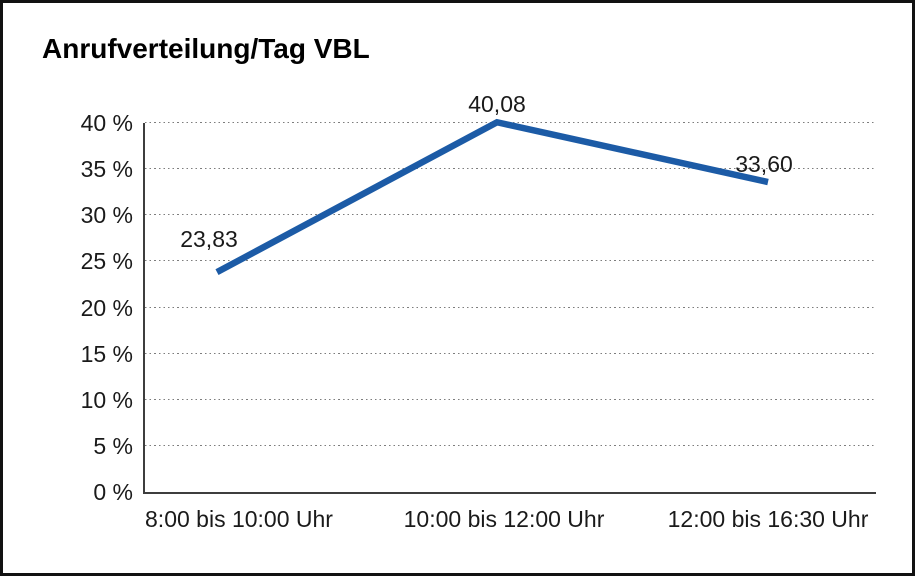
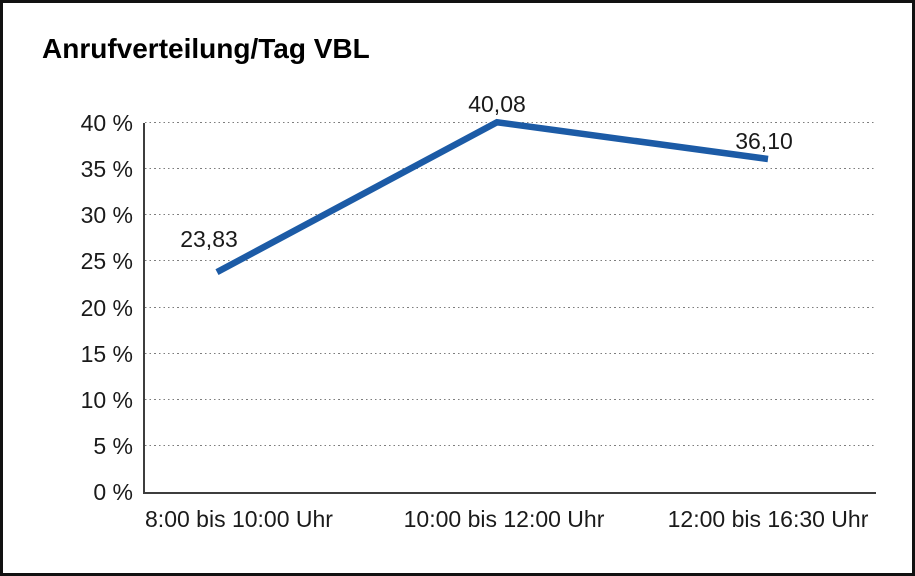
12:00 bis 16:30 Uhr: 33,60 -> 36,10
